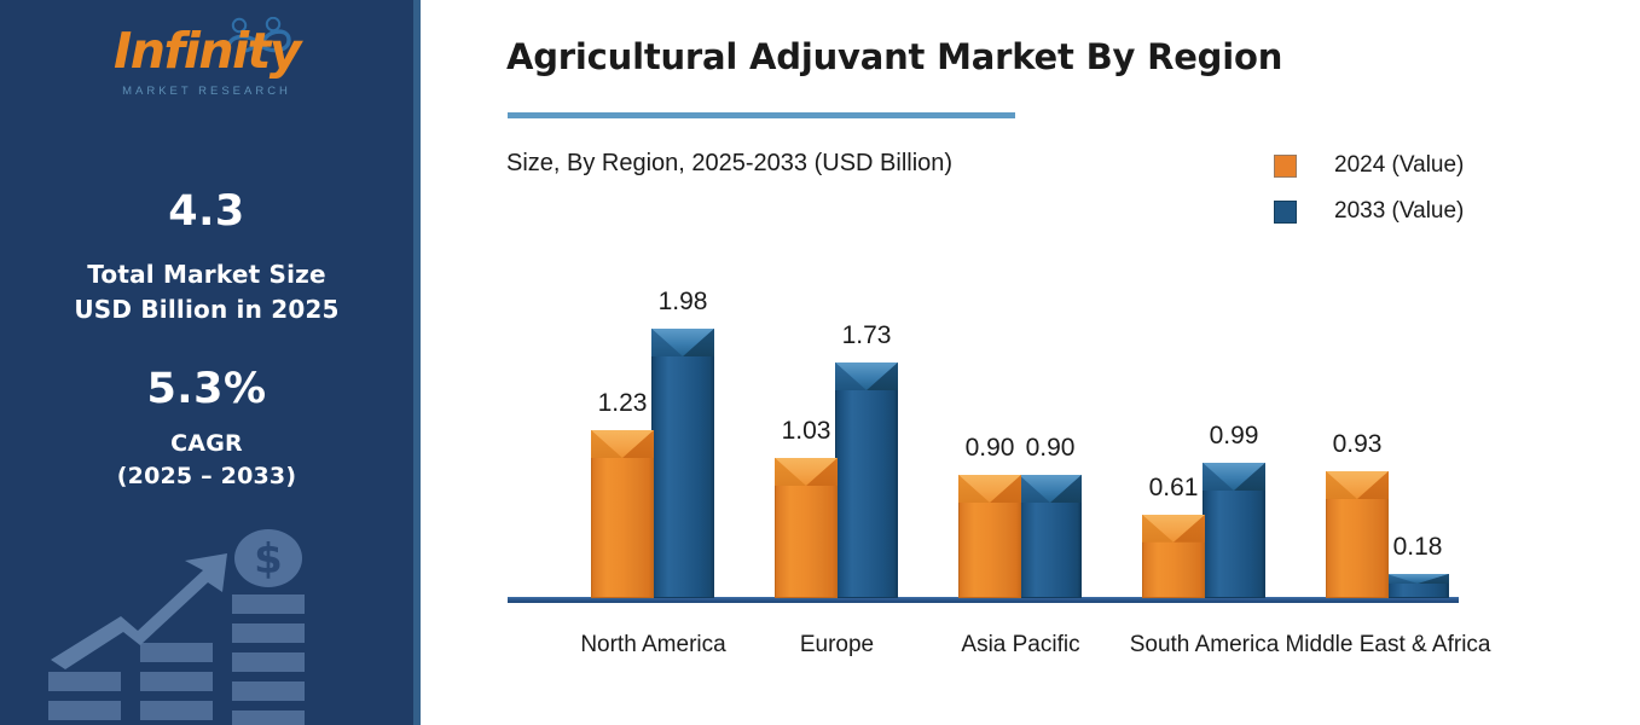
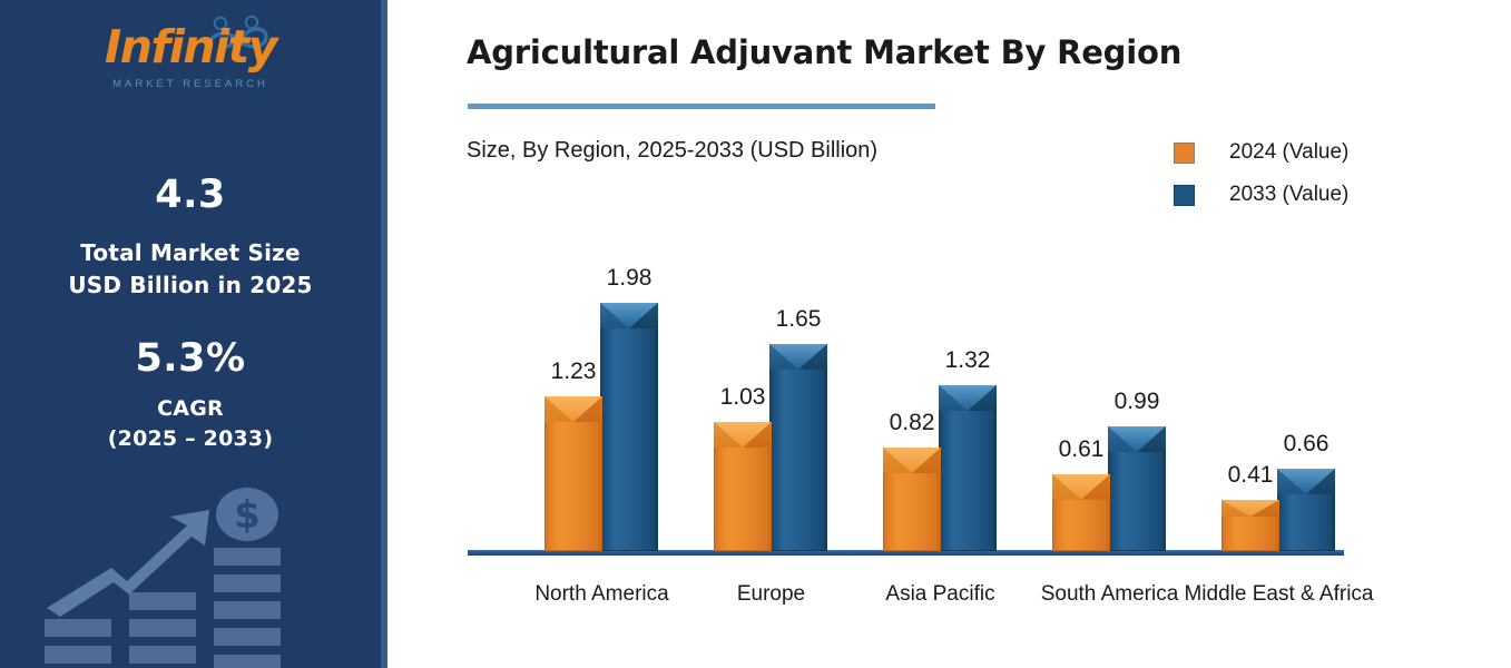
2033 (Value)/Europe: 1.73 -> 1.65
2024 (Value)/Asia Pacific: 0.90 -> 0.82
2033 (Value)/Asia Pacific: 0.90 -> 1.32
2024 (Value)/Middle East & Africa: 0.93 -> 0.41
2033 (Value)/Middle East & Africa: 0.18 -> 0.66
